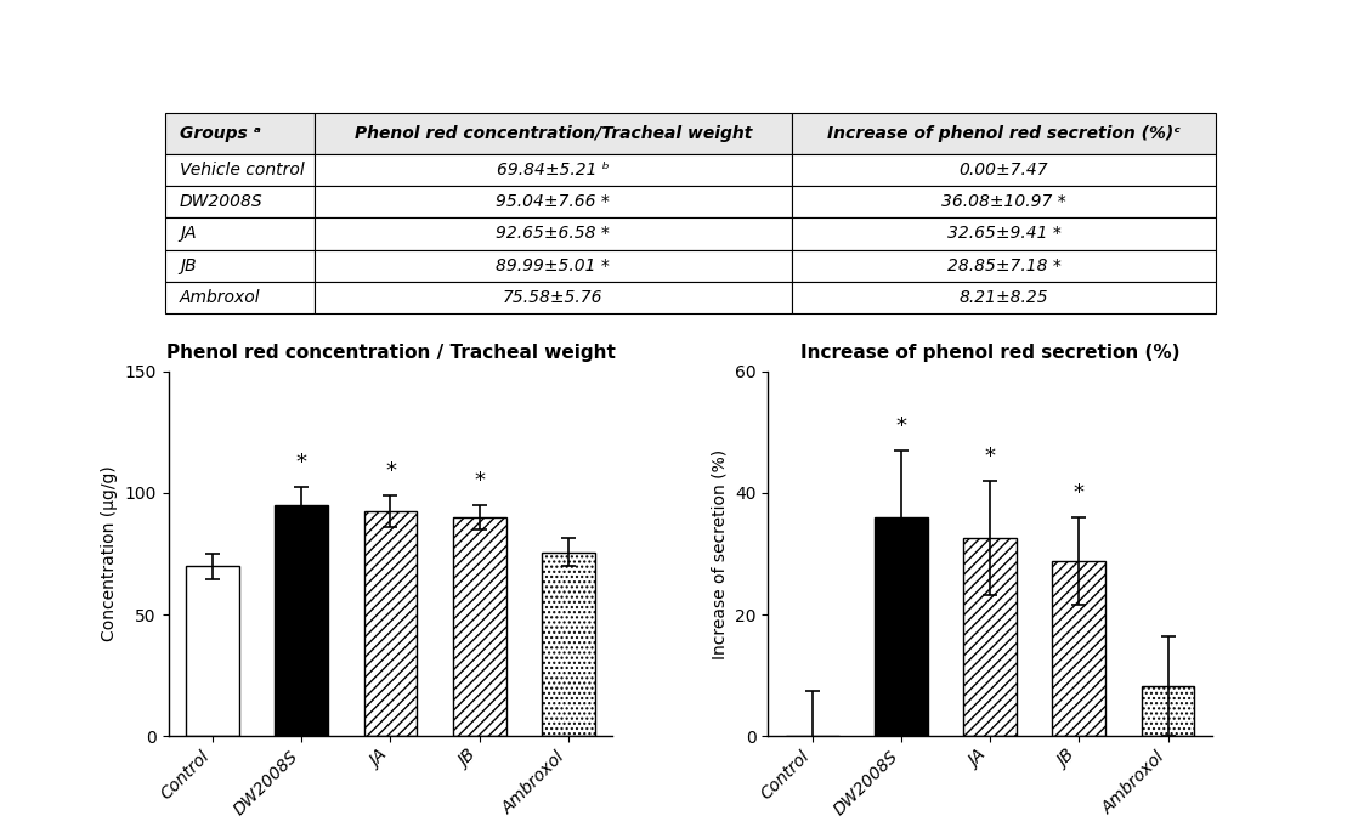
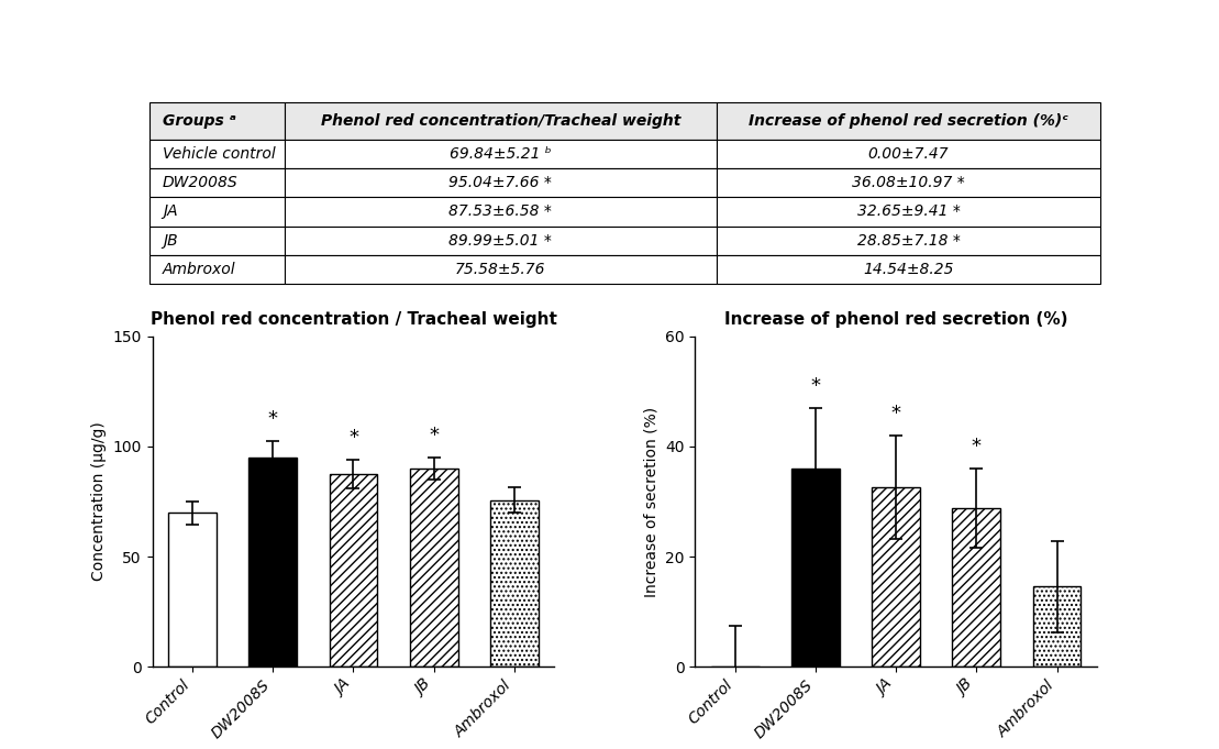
Phenol red concentration / Tracheal weight/JA: 92.65 -> 87.53
Increase of phenol red secretion (%)/Ambroxol: 8.21 -> 14.54
